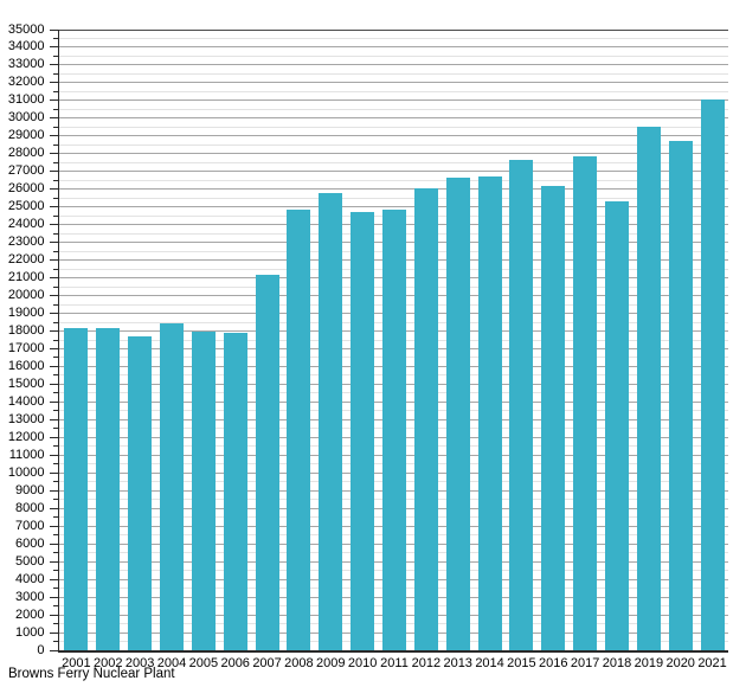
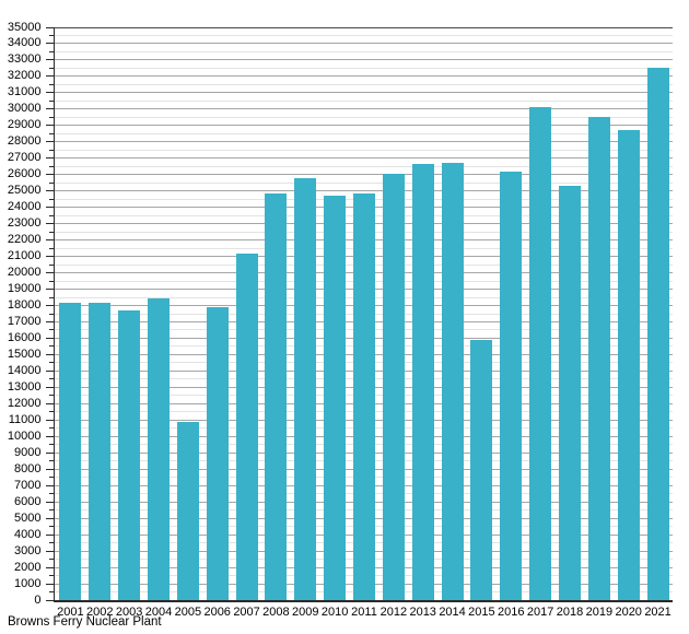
2005: 18000 -> 10900
2015: 27600 -> 15900
2017: 27800 -> 30100
2021: 31000 -> 32500
